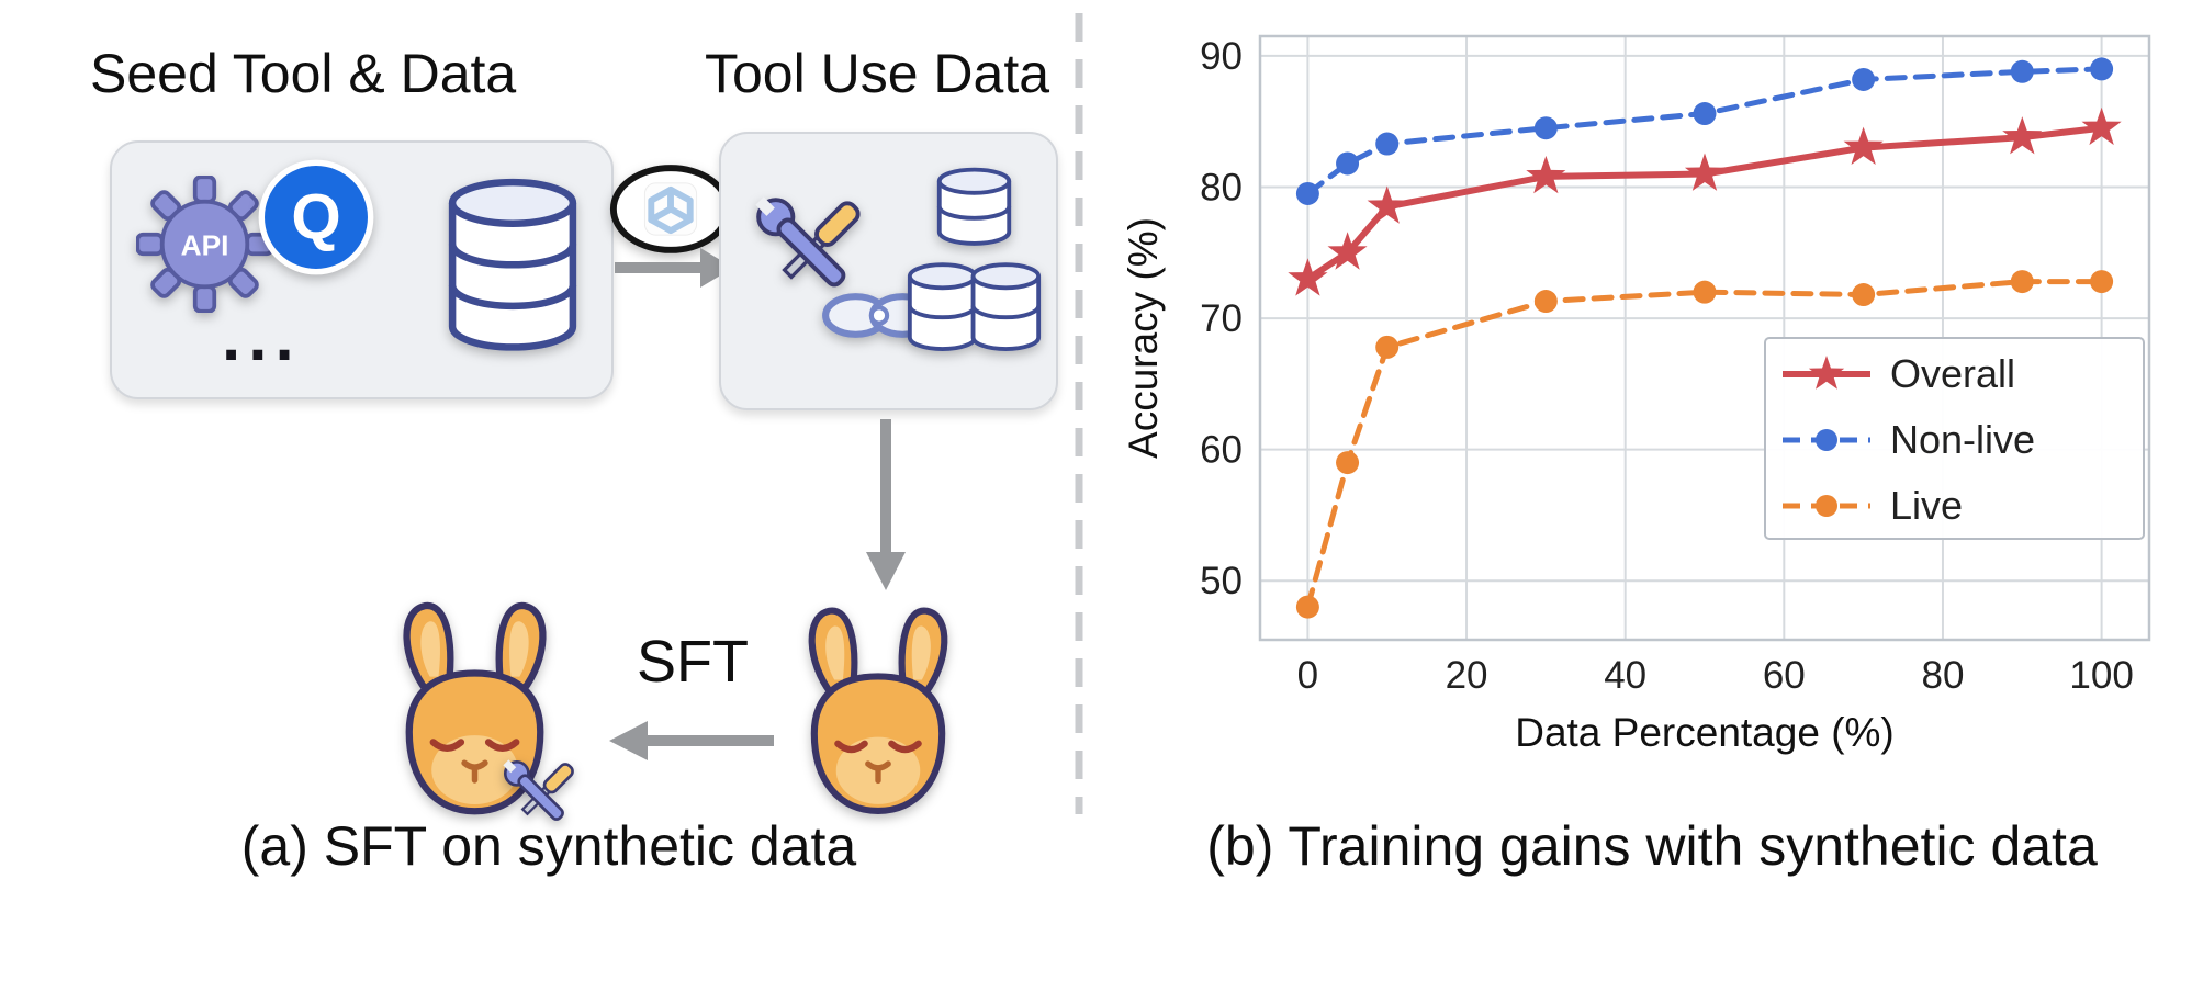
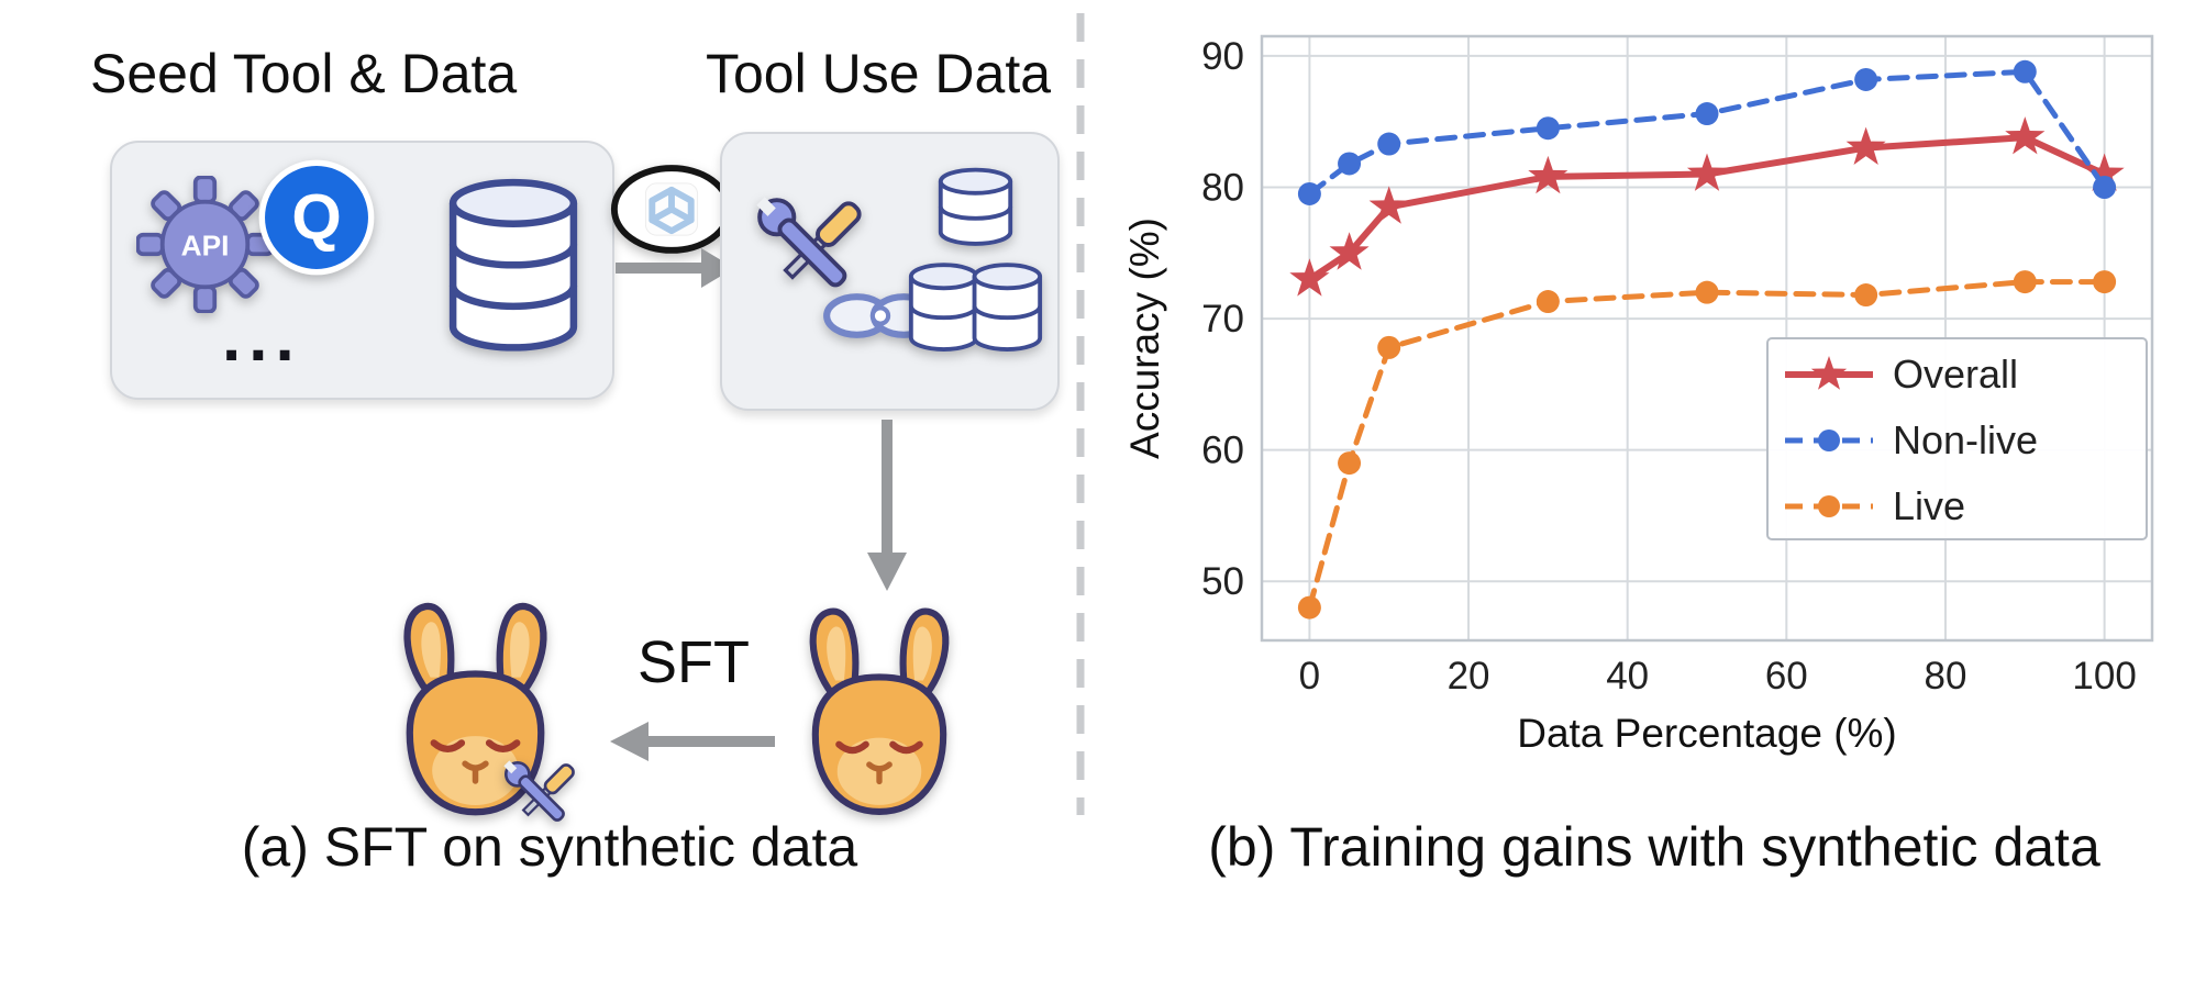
Overall/100: 84 -> 81
Non-live/100: 89 -> 80
